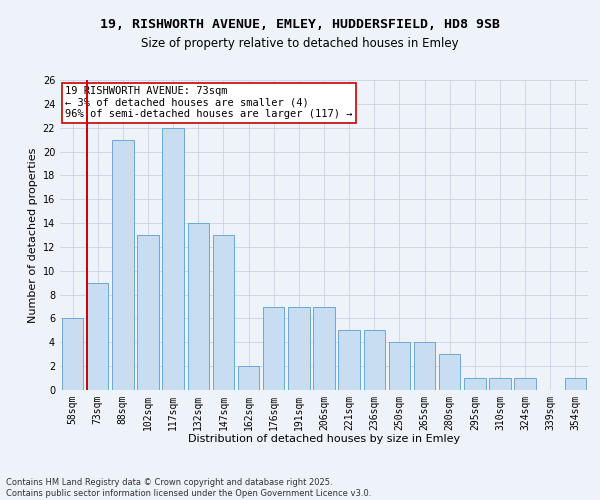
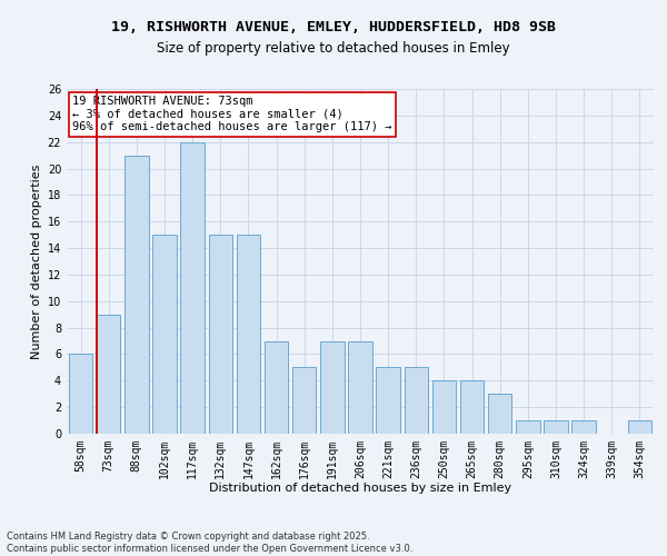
102sqm: 13 -> 15
132sqm: 14 -> 15
147sqm: 13 -> 15
162sqm: 2 -> 7
176sqm: 7 -> 5
